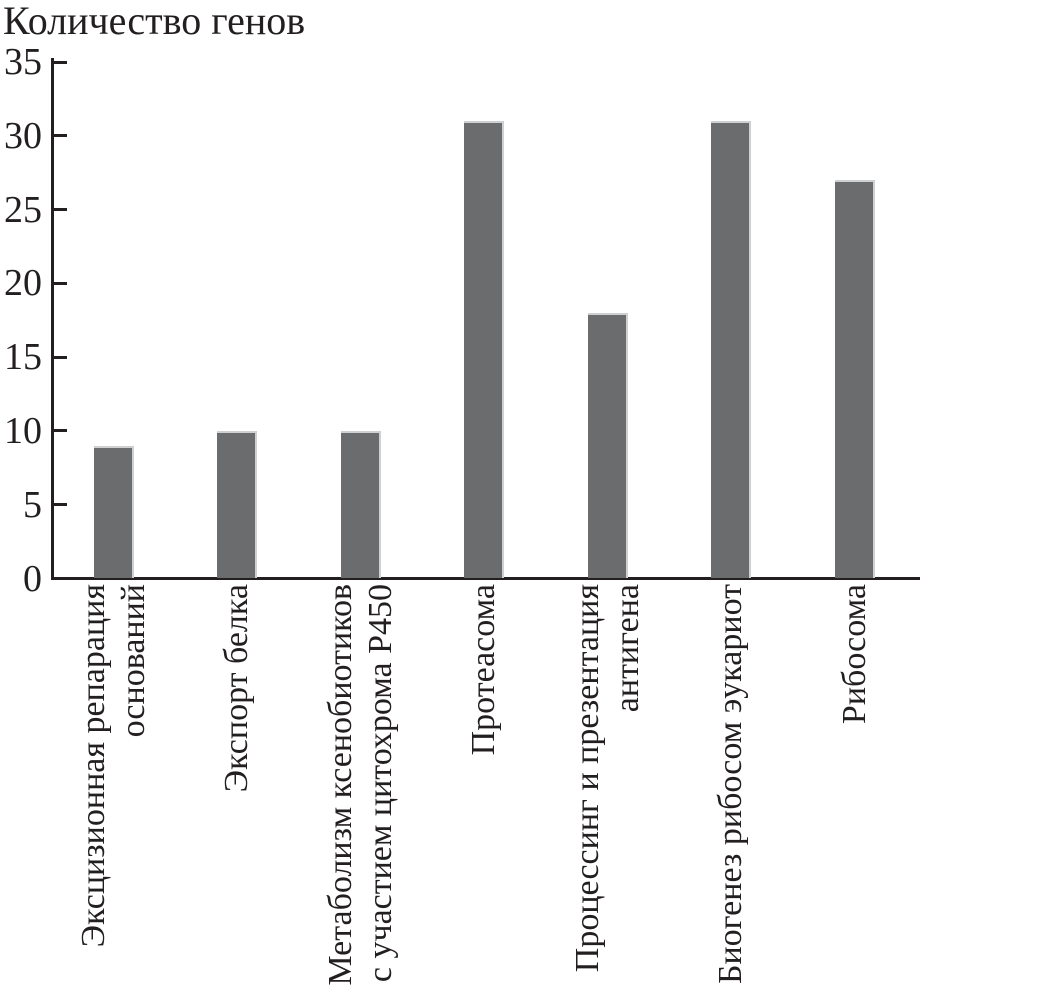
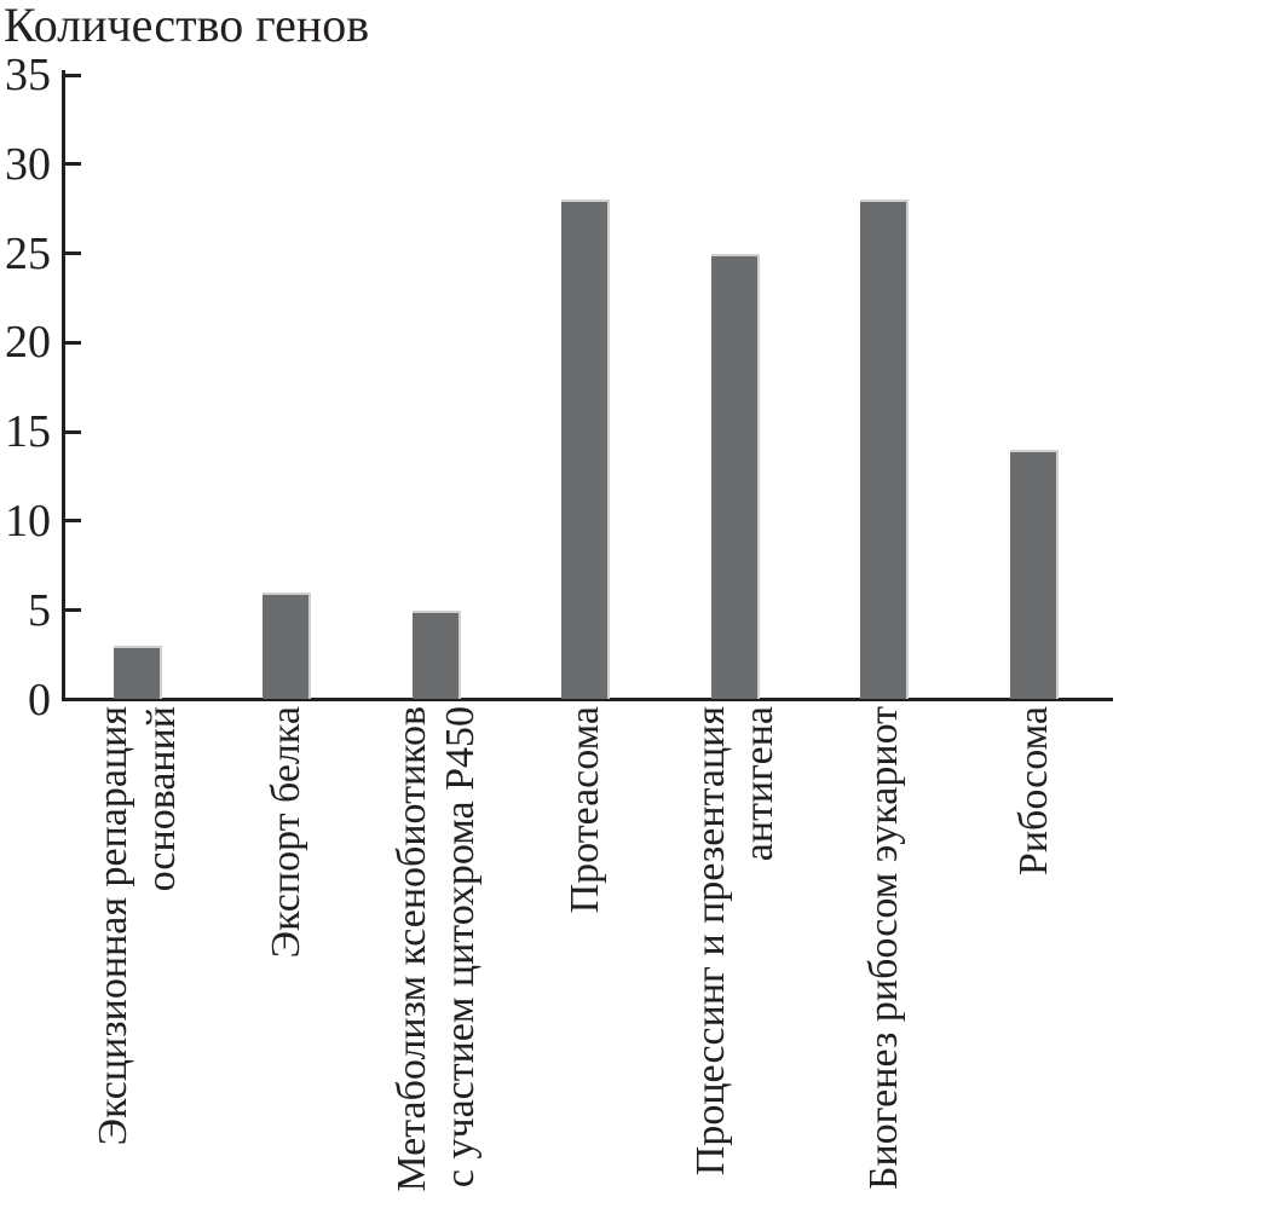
Эксцизионная репарация оснований: 9 -> 3
Экспорт белка: 10 -> 6
Метаболизм ксенобиотиков с участием цитохрома P450: 10 -> 5
Протеасома: 31 -> 28
Процессинг и презентация антигена: 18 -> 25
Биогенез рибосом эукариот: 31 -> 28
Рибосома: 27 -> 14
